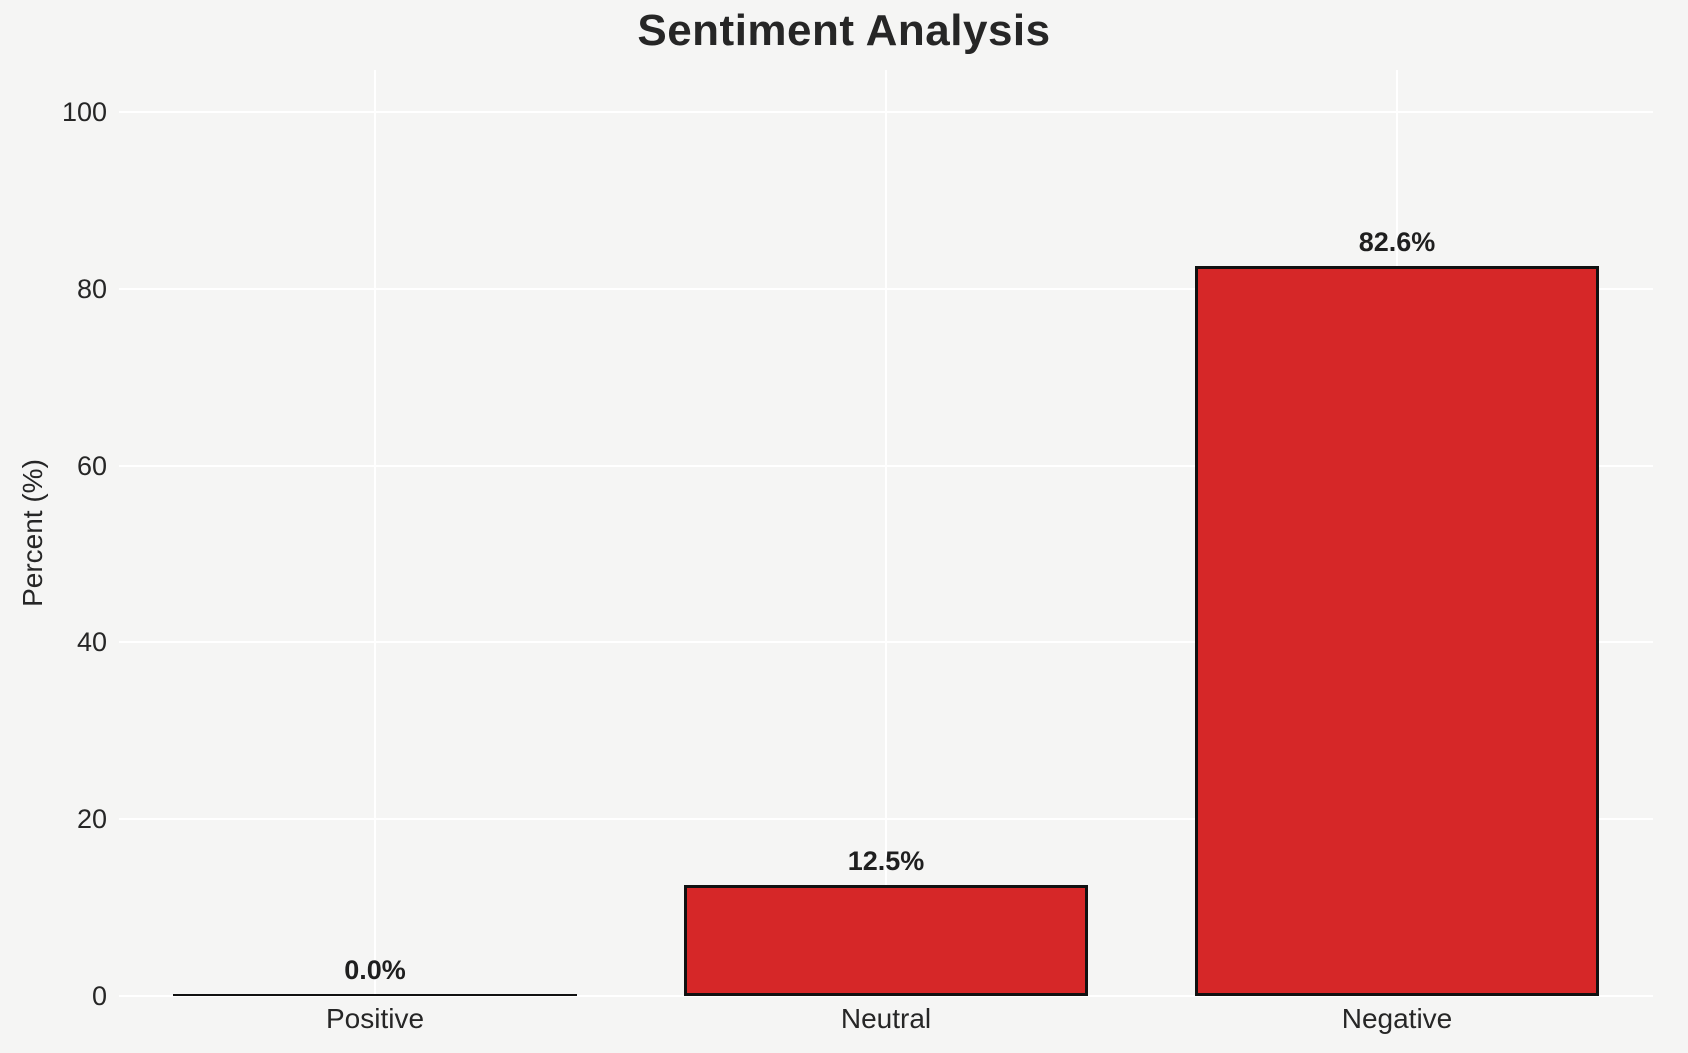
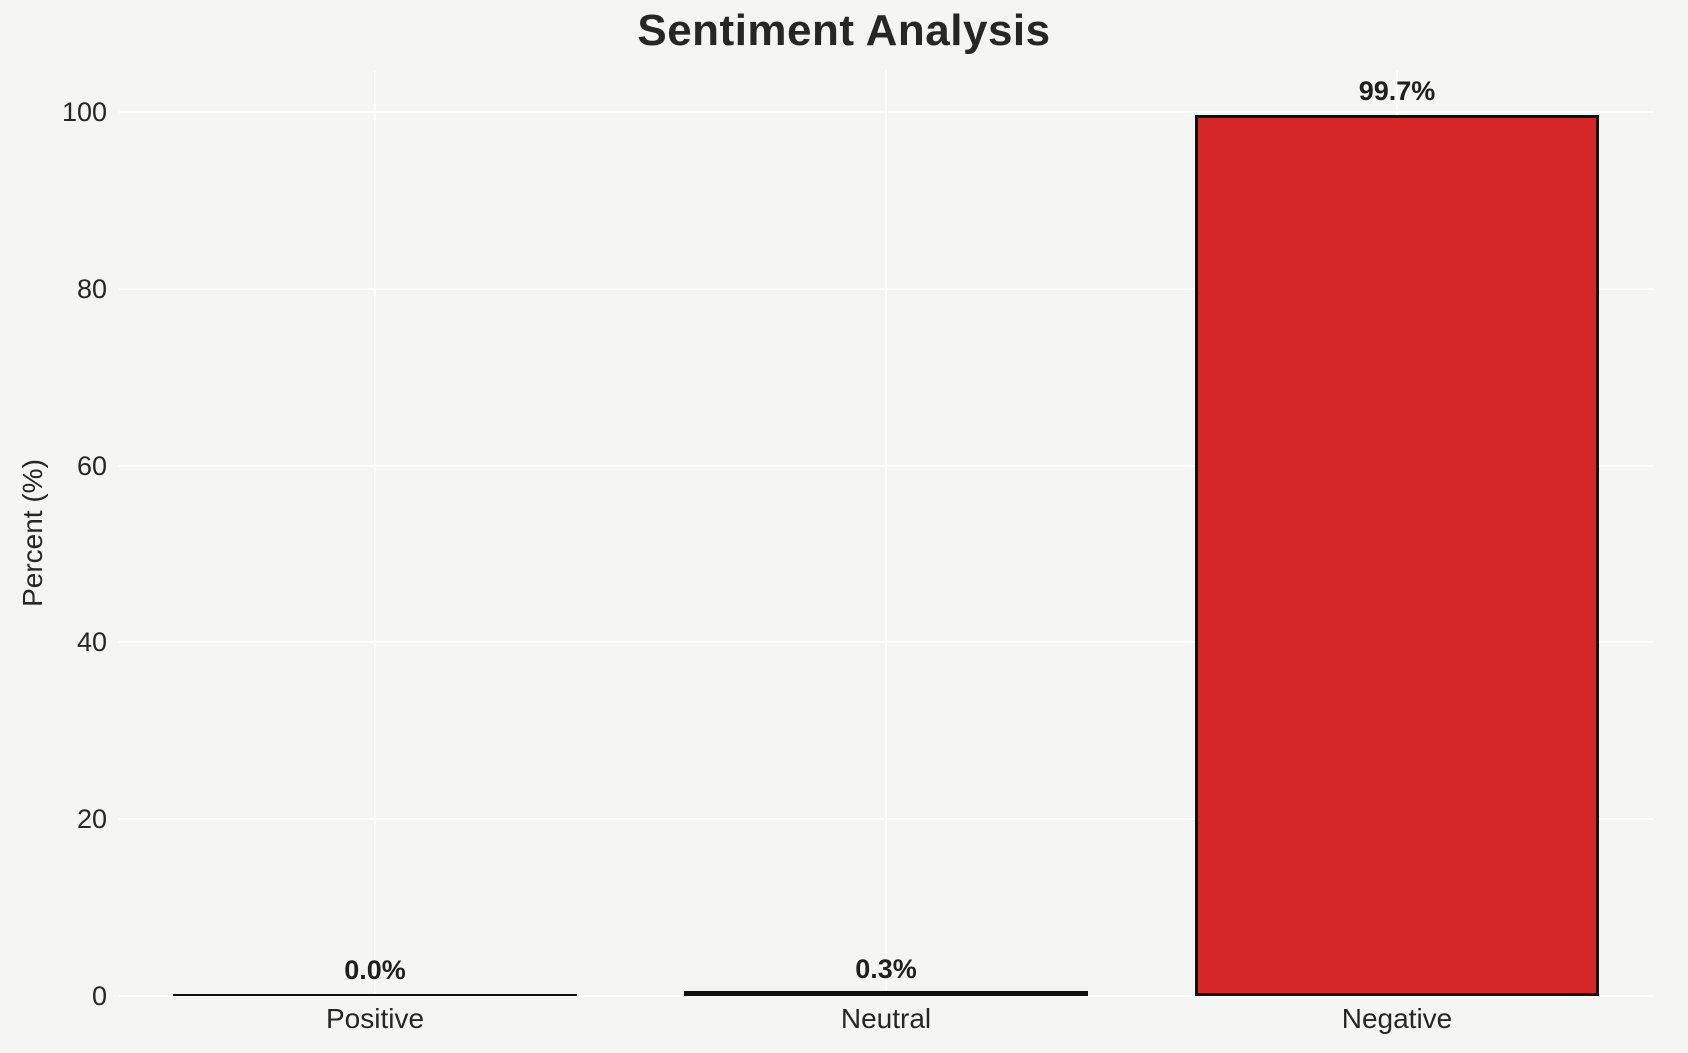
Neutral: 12.5% -> 0.3%
Negative: 82.6% -> 99.7%
